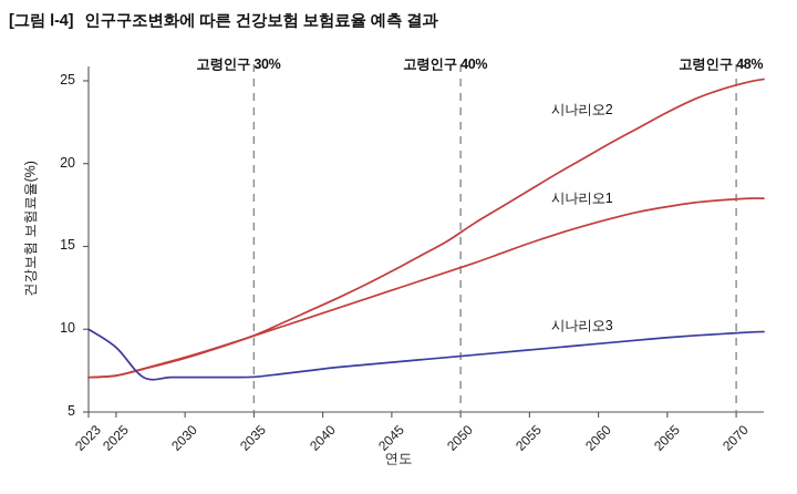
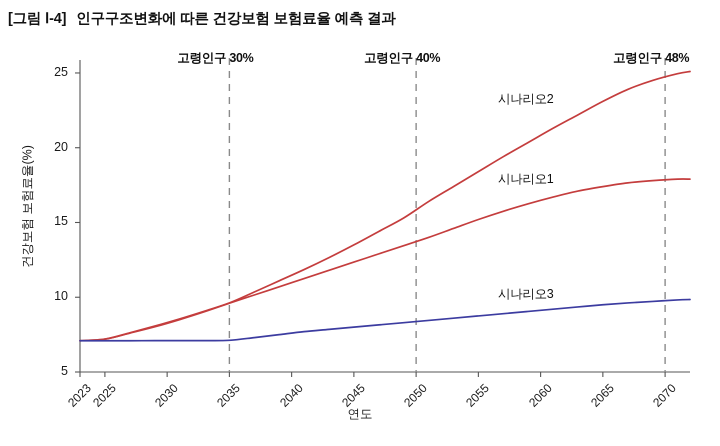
시나리오3/2023: 10.0 -> 7.1
시나리오3/2025: 8.9 -> 7.1
